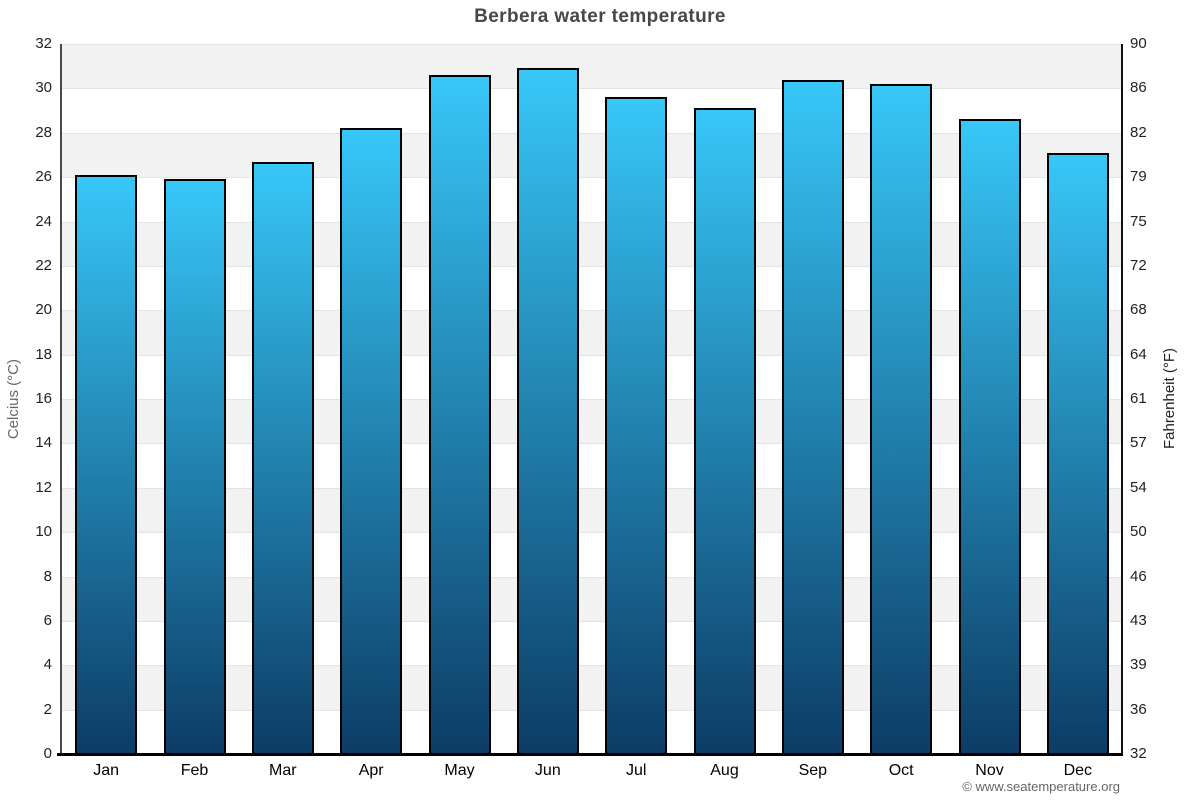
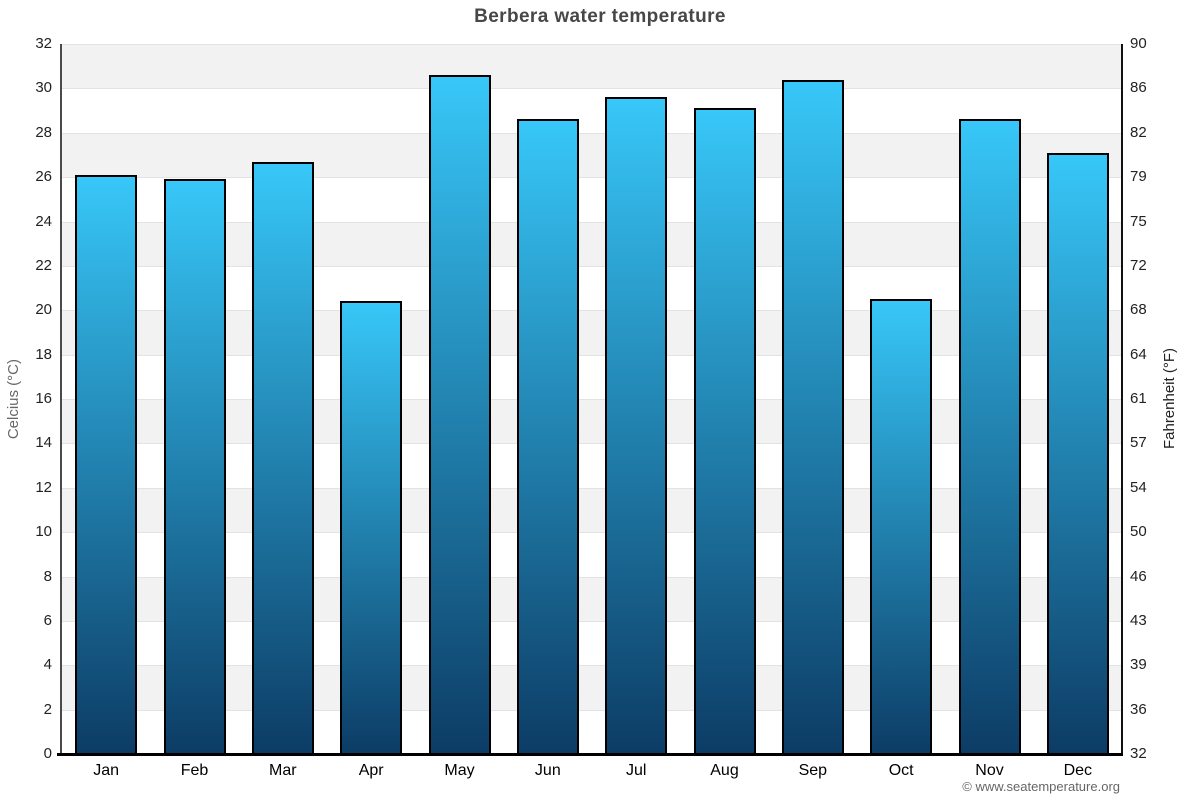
Apr: 28.2 -> 20.4
Jun: 30.9 -> 28.6
Oct: 30.2 -> 20.5
